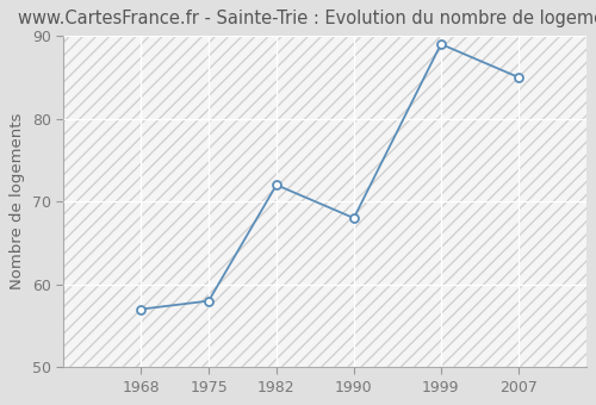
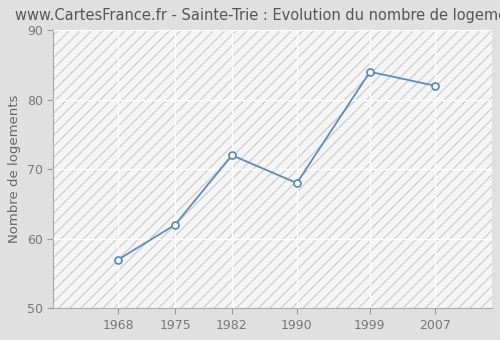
1975: 58 -> 62
1999: 89 -> 84
2007: 85 -> 82
